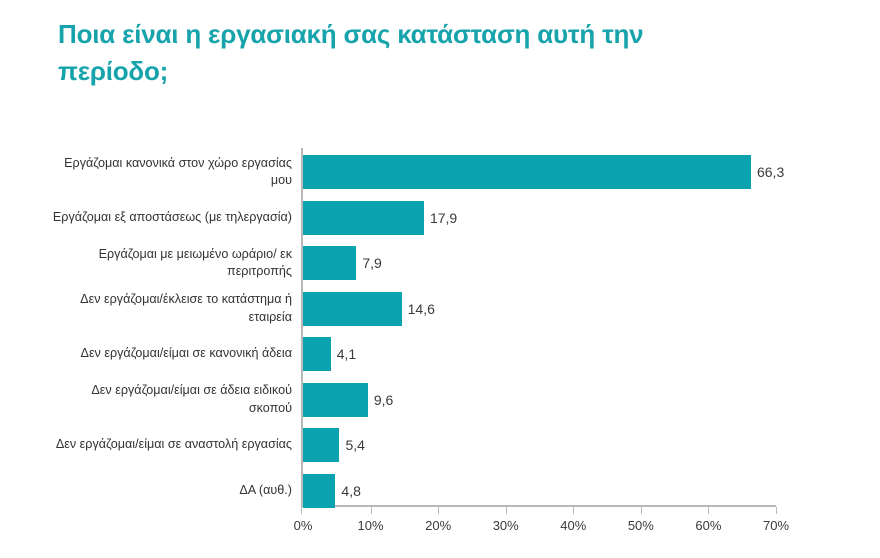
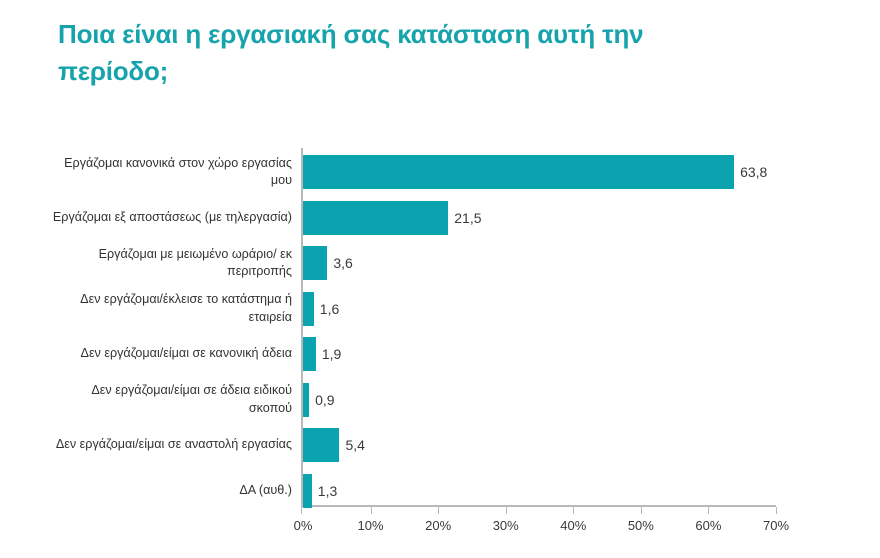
Εργάζομαι κανονικά στον χώρο εργασίας μου: 66,3 -> 63,8
Εργάζομαι εξ αποστάσεως (με τηλεργασία): 17,9 -> 21,5
Εργάζομαι με μειωμένο ωράριο/ εκ περιτροπής: 7,9 -> 3,6
Δεν εργάζομαι/έκλεισε το κατάστημα ή εταιρεία: 14,6 -> 1,6
Δεν εργάζομαι/είμαι σε κανονική άδεια: 4,1 -> 1,9
Δεν εργάζομαι/είμαι σε άδεια ειδικού σκοπού: 9,6 -> 0,9
ΔΑ (αυθ.): 4,8 -> 1,3
